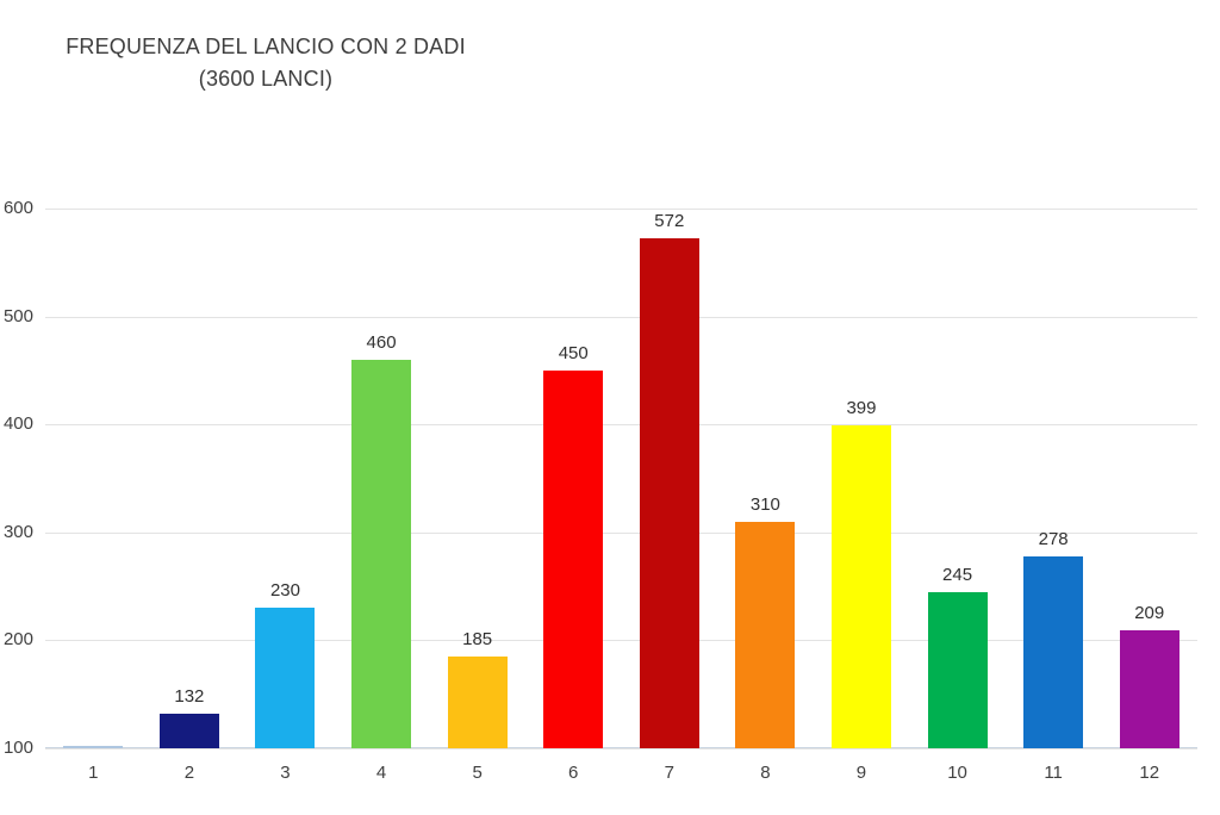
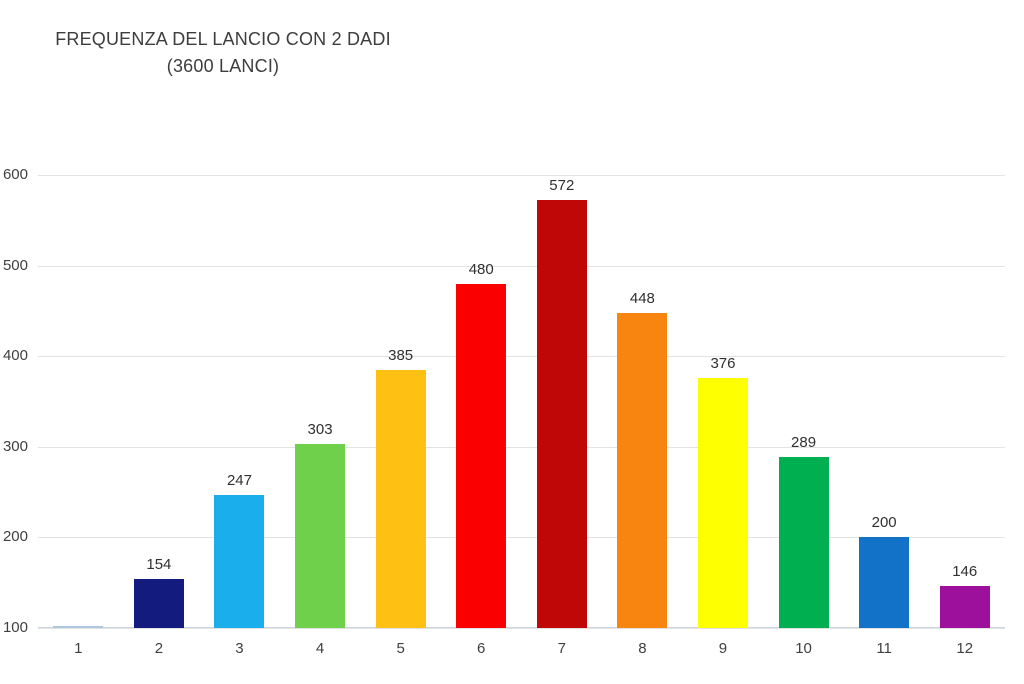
2: 132 -> 154
3: 230 -> 247
4: 460 -> 303
5: 185 -> 385
6: 450 -> 480
8: 310 -> 448
9: 399 -> 376
10: 245 -> 289
11: 278 -> 200
12: 209 -> 146
